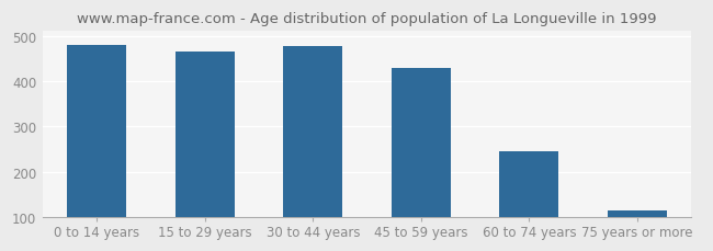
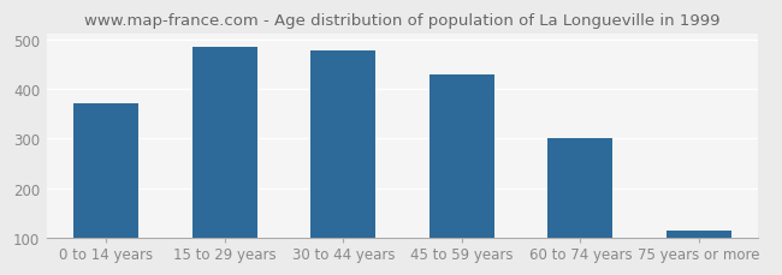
0 to 14 years: 480 -> 370
15 to 29 years: 465 -> 485
60 to 74 years: 245 -> 300
